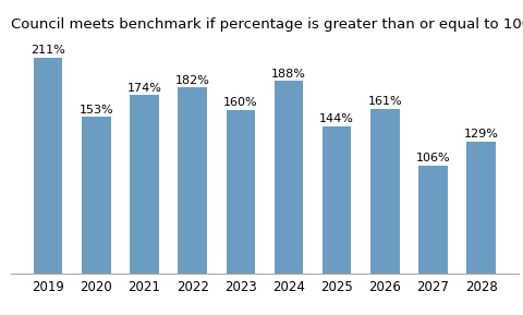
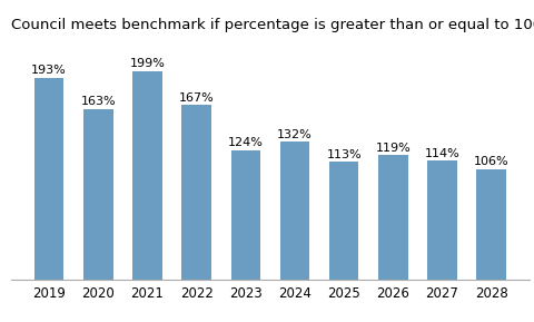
2019: 211% -> 193%
2020: 153% -> 163%
2021: 174% -> 199%
2022: 182% -> 167%
2023: 160% -> 124%
2024: 188% -> 132%
2025: 144% -> 113%
2026: 161% -> 119%
2027: 106% -> 114%
2028: 129% -> 106%
